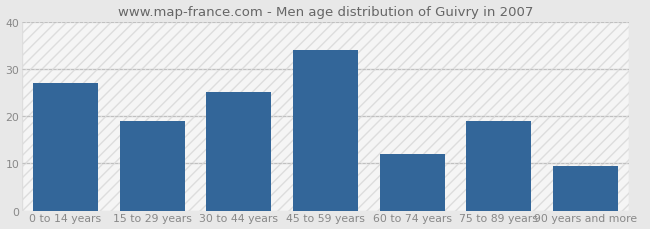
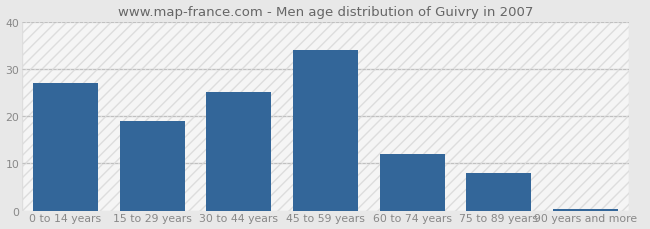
75 to 89 years: 19.0 -> 8.0
90 years and more: 9.5 -> 0.4
